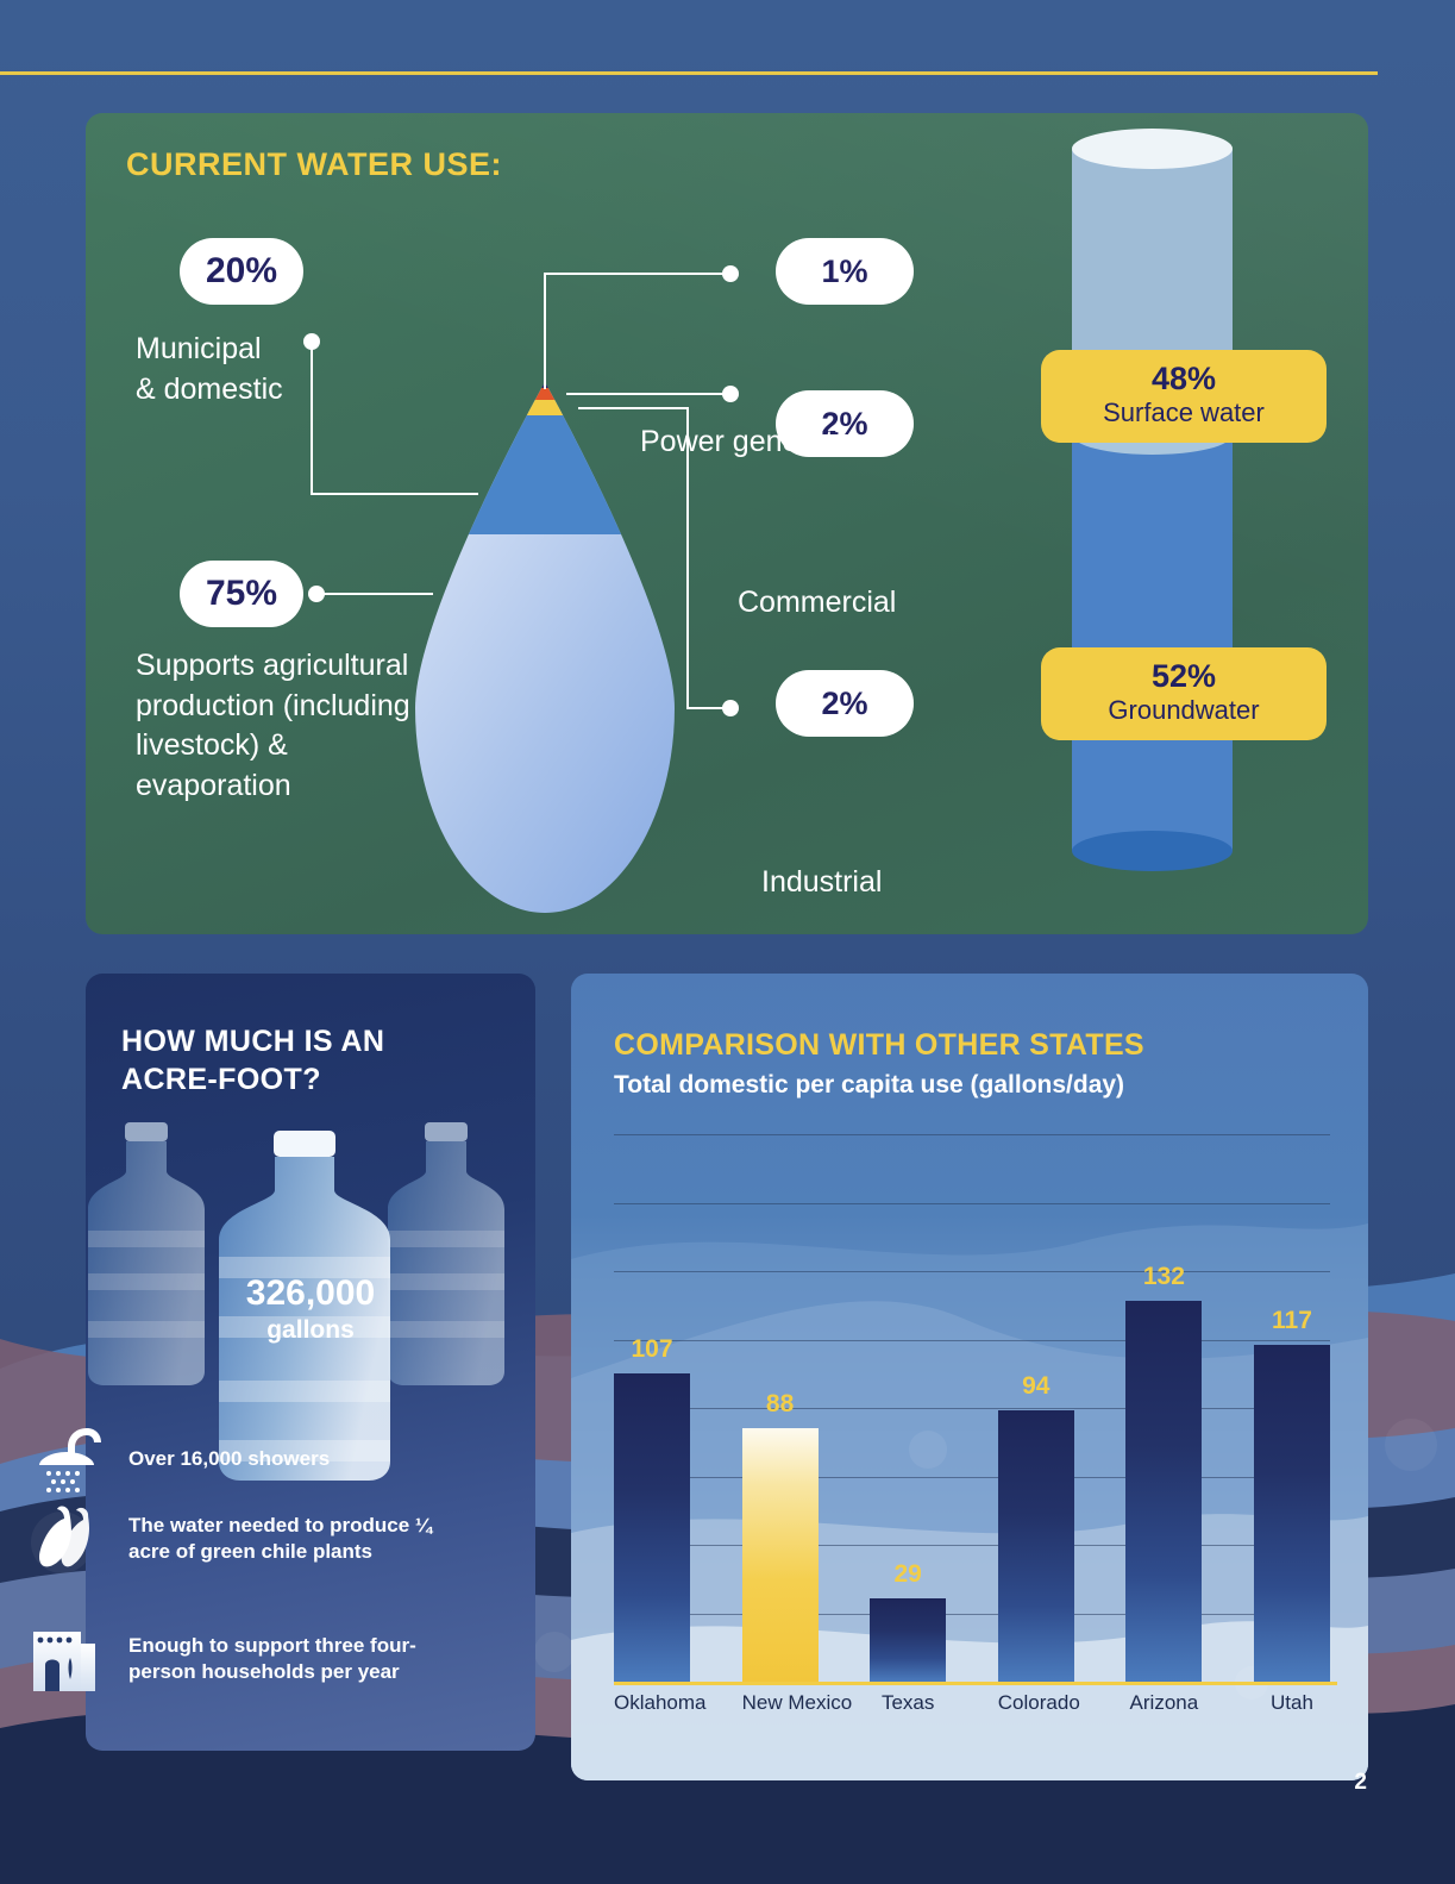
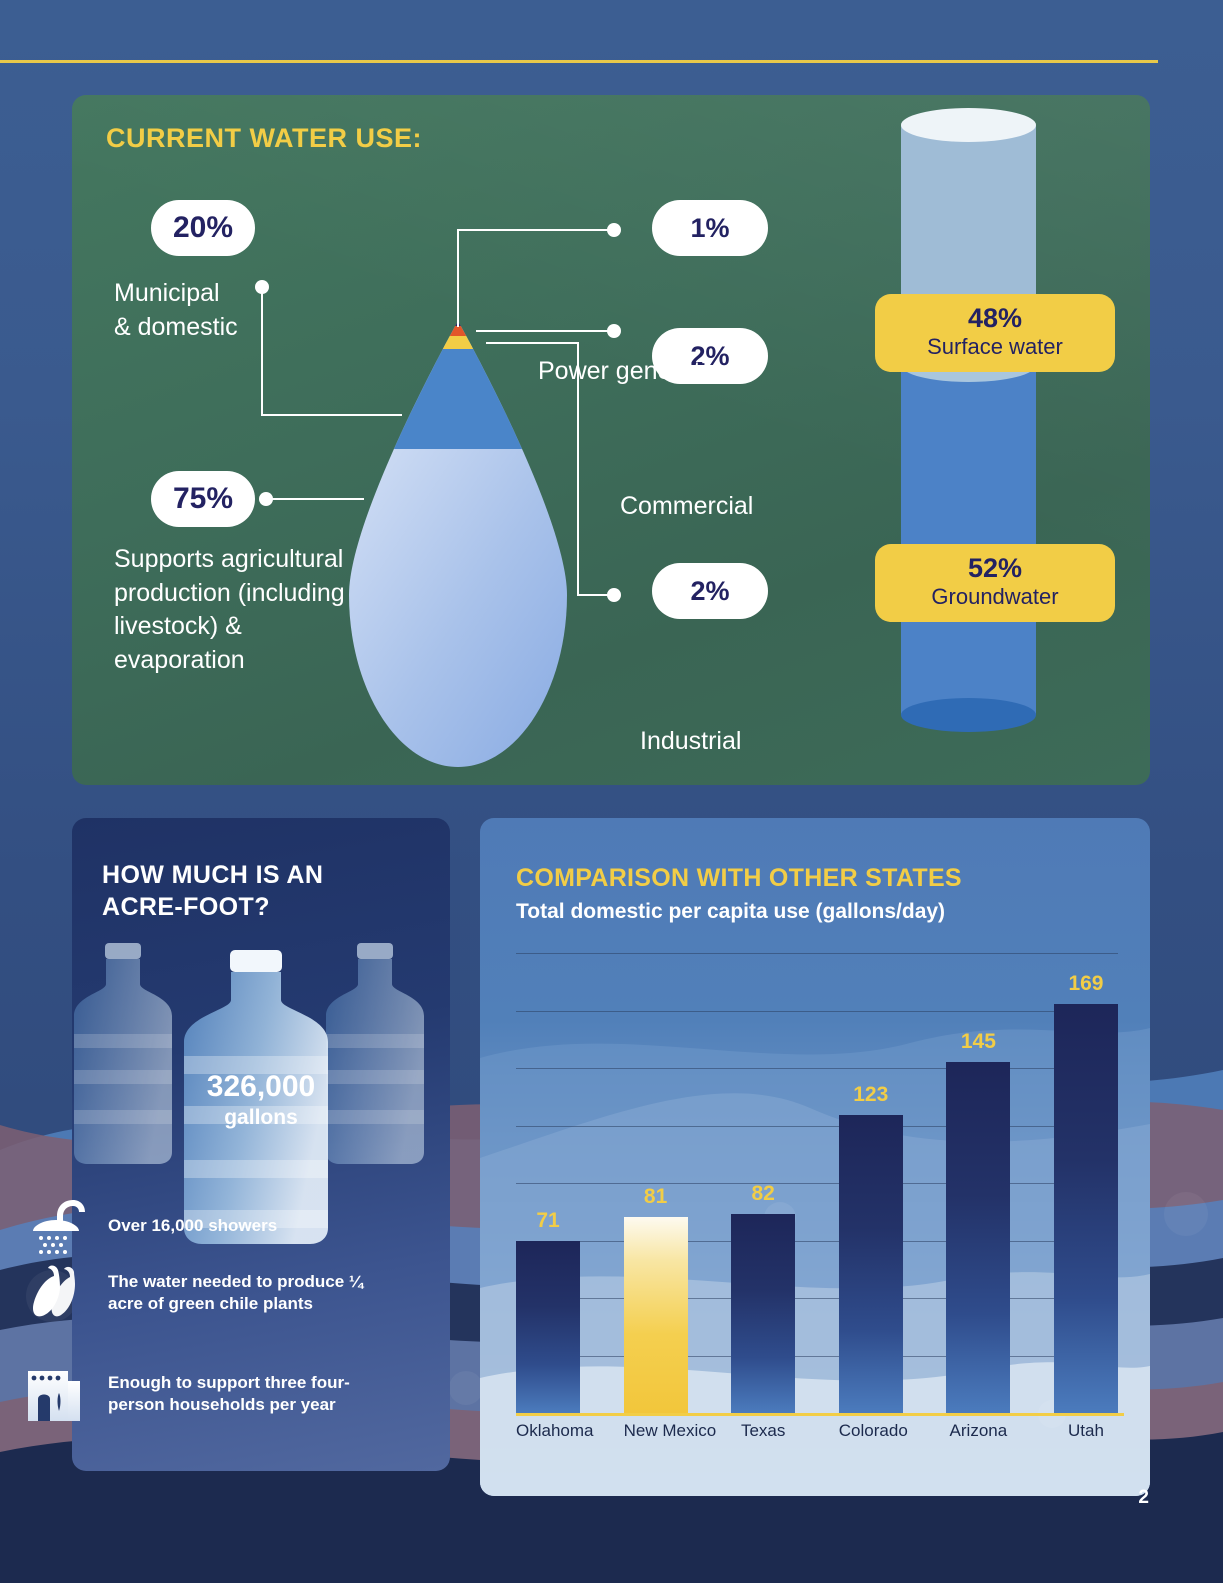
Oklahoma: 107 -> 71
New Mexico: 88 -> 81
Texas: 29 -> 82
Colorado: 94 -> 123
Arizona: 132 -> 145
Utah: 117 -> 169
